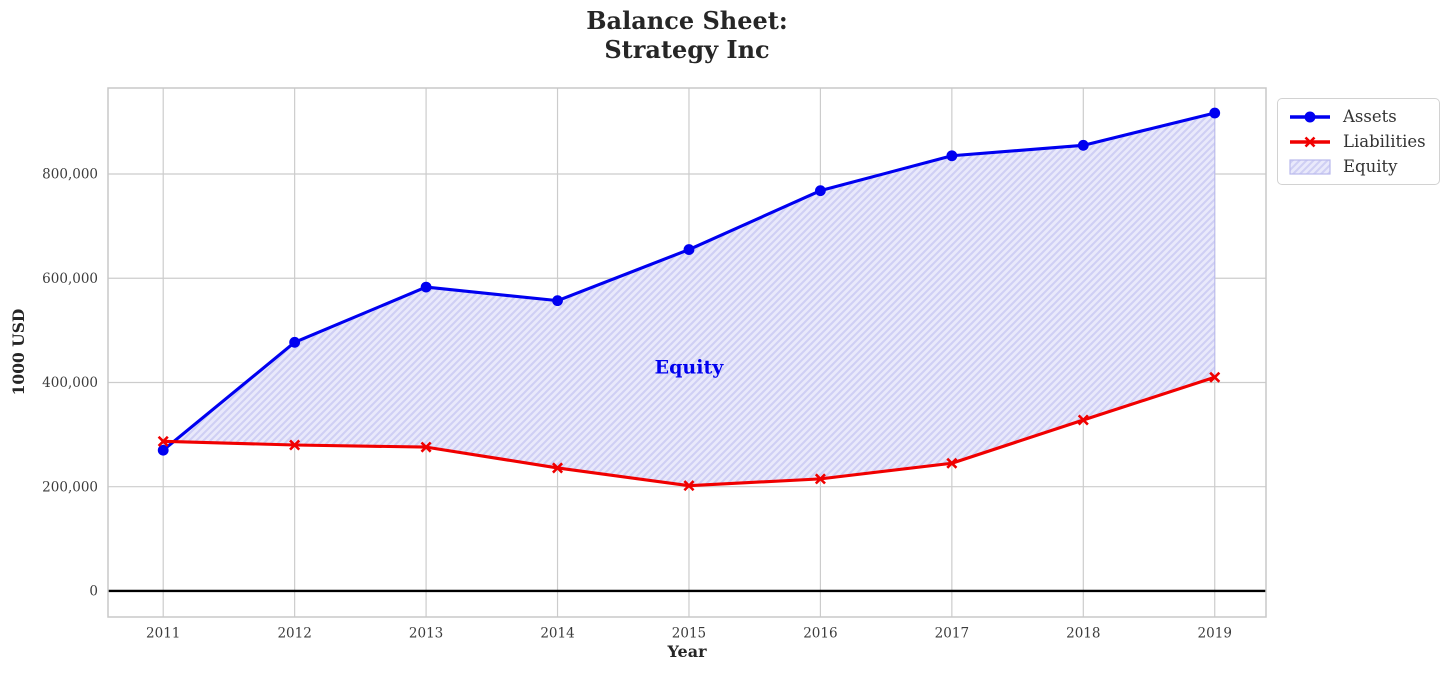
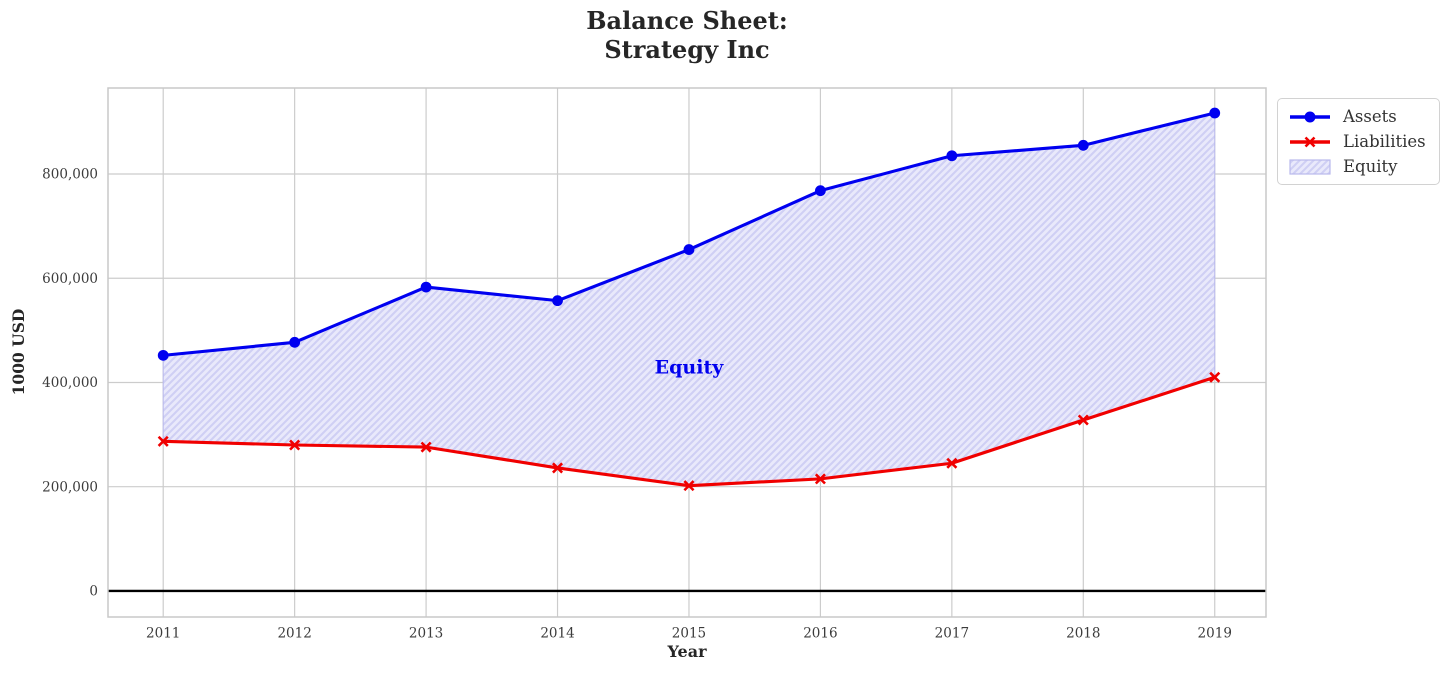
Assets/2011: 270000 -> 450000
